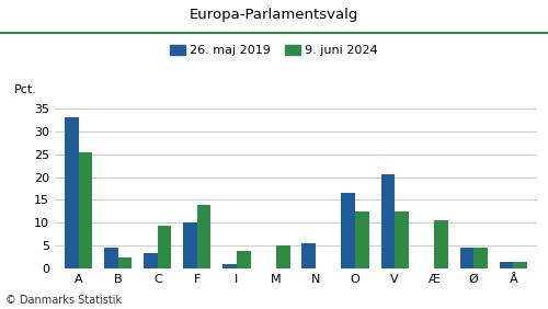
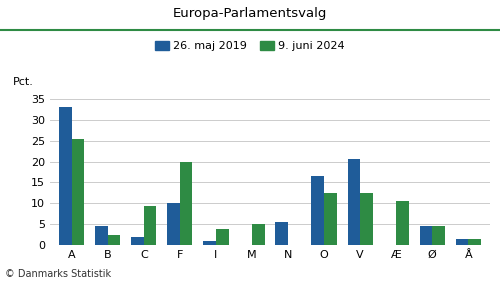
26. maj 2019/C: 3.5 -> 2.0
9. juni 2024/F: 14.0 -> 20.0
